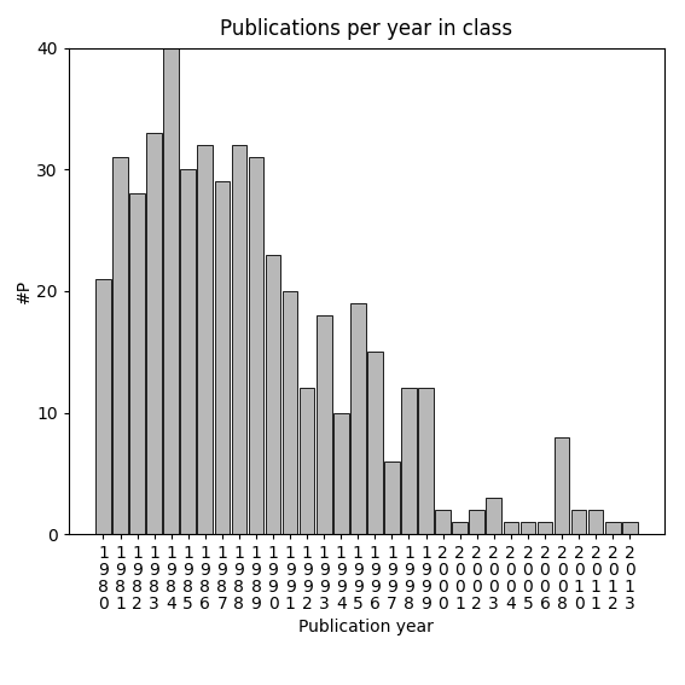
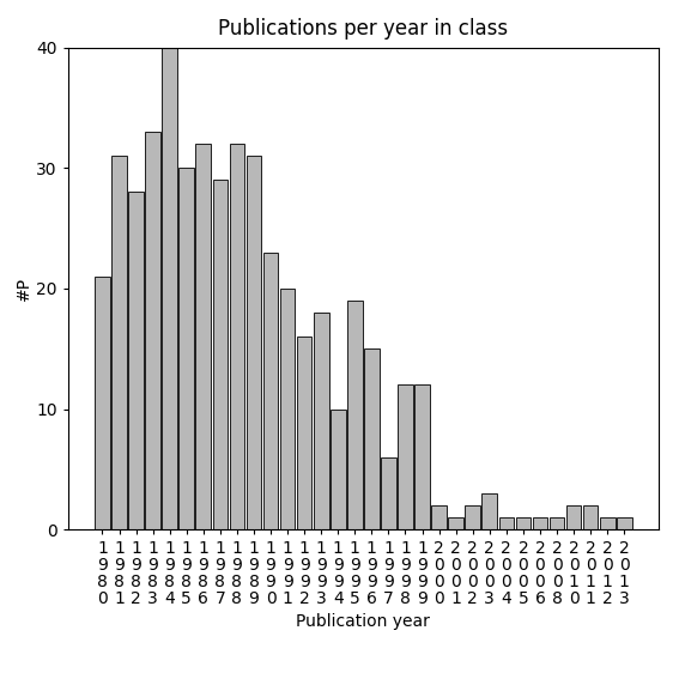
1 9 9 2: 12 -> 16
2 0 0 8: 8 -> 1
